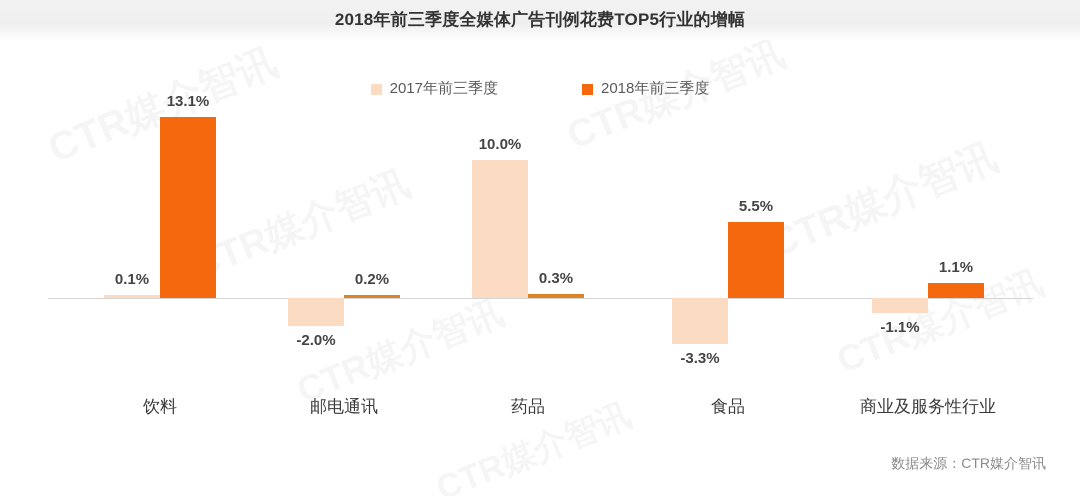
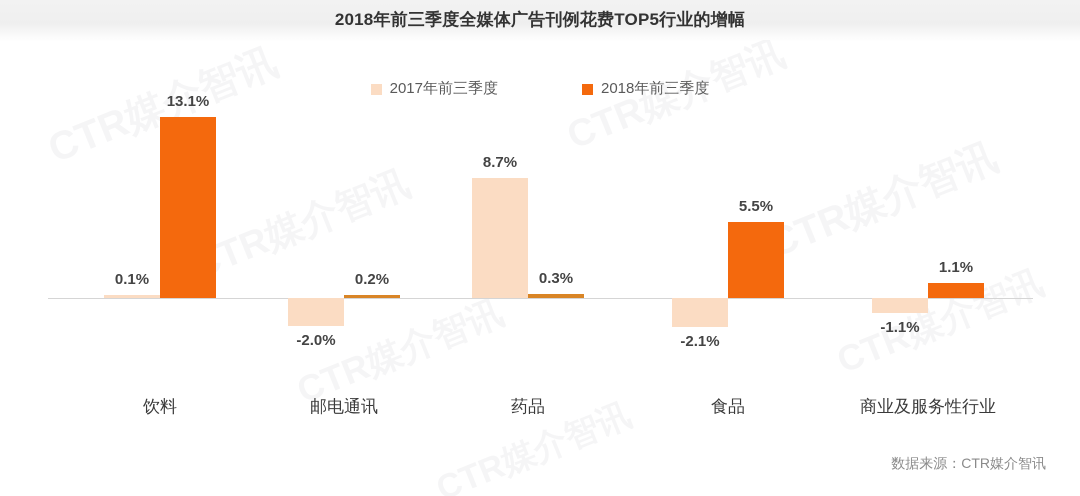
2017年前三季度/药品: 10.0% -> 8.7%
2017年前三季度/食品: -3.3% -> -2.1%
